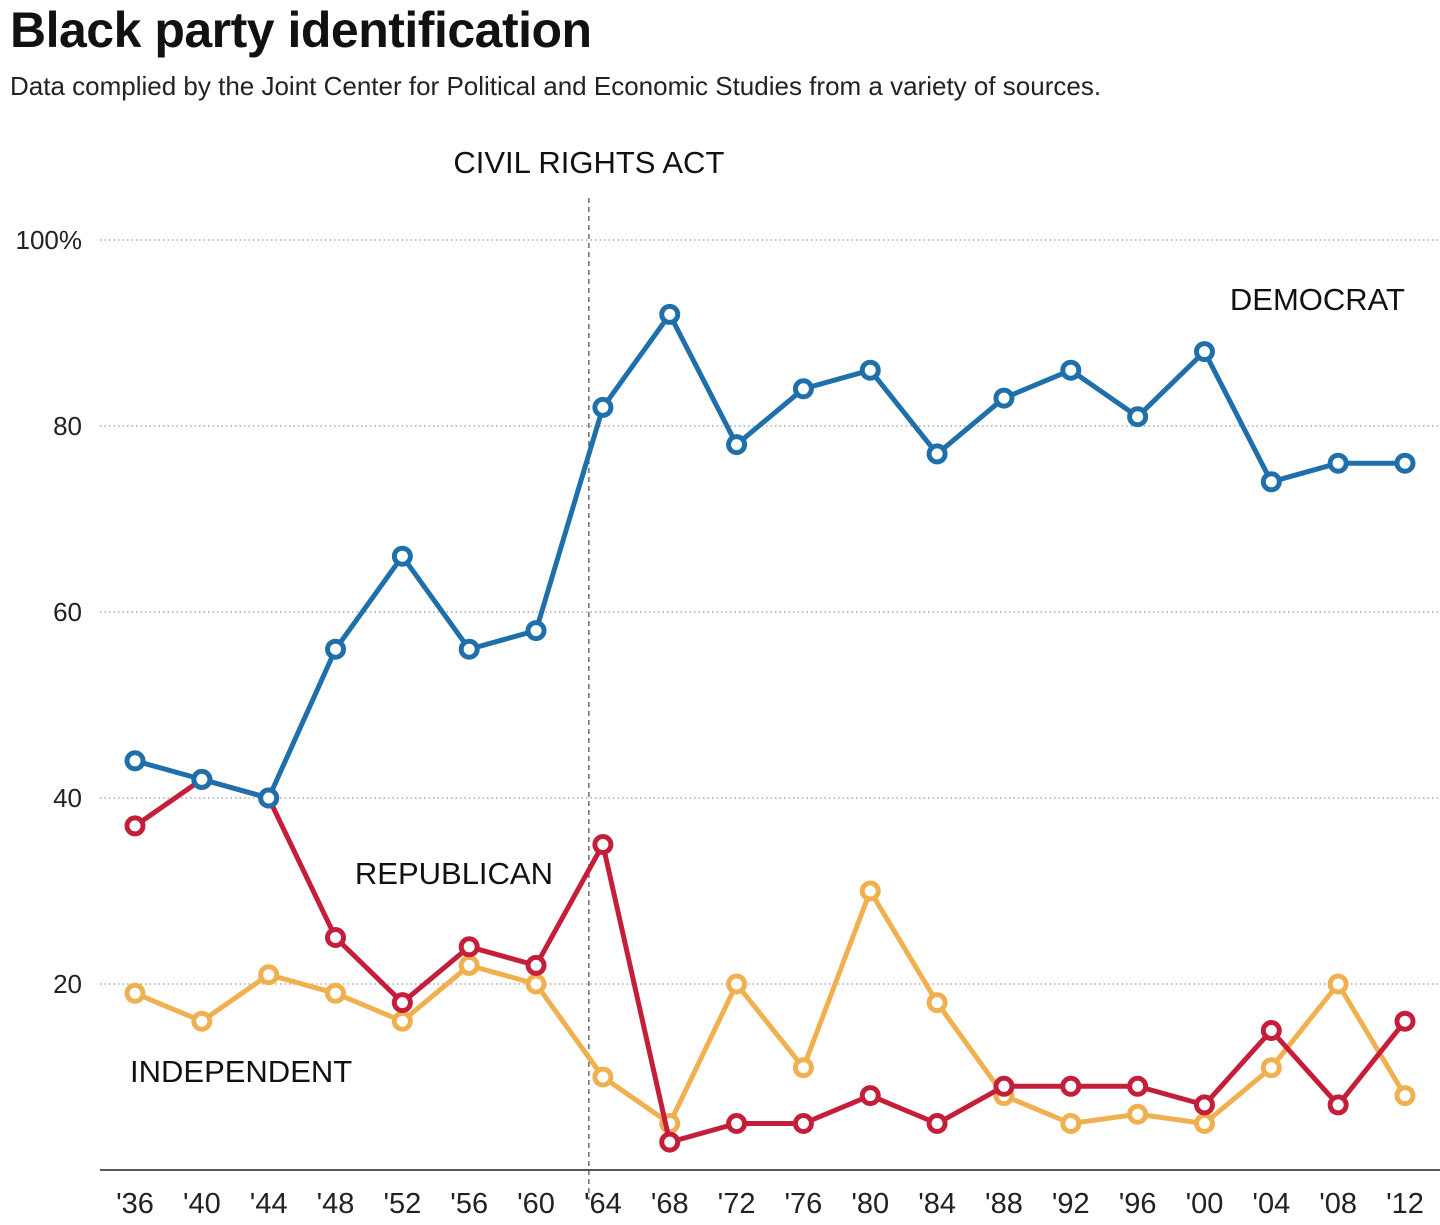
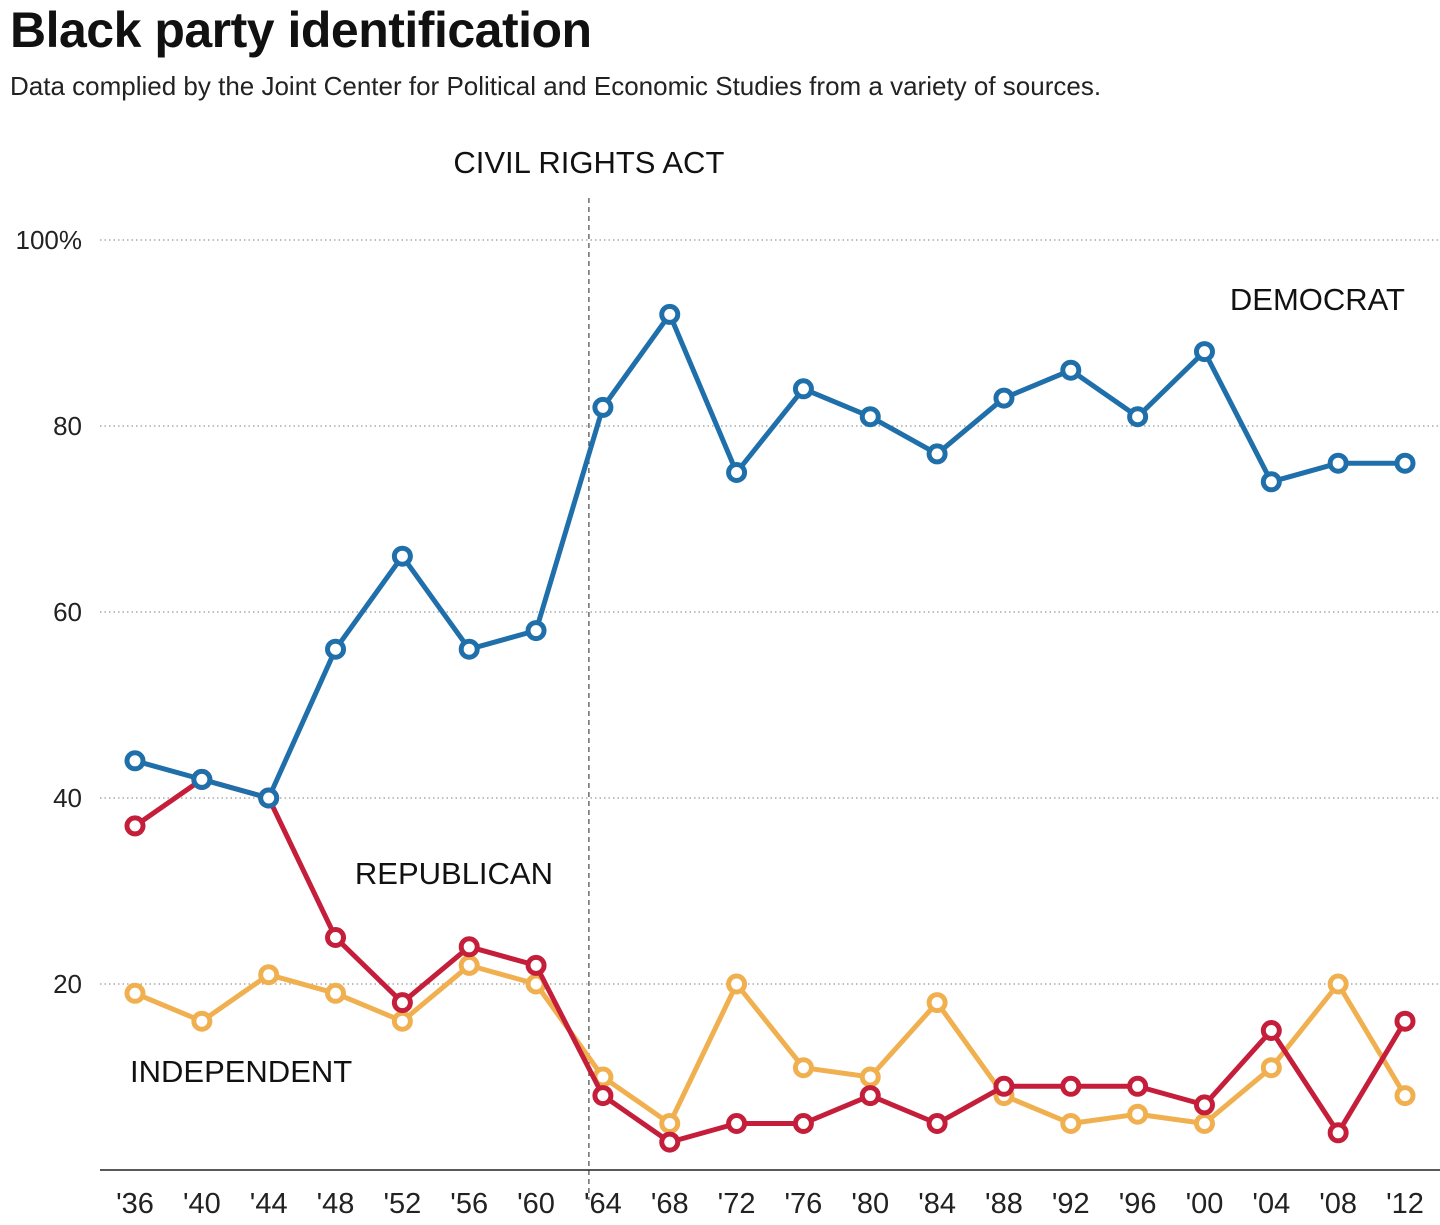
REPUBLICAN/'64: 35% -> 8%
DEMOCRAT/'72: 78% -> 75%
DEMOCRAT/'80: 86% -> 81%
INDEPENDENT/'80: 30% -> 10%
REPUBLICAN/'08: 7% -> 4%
